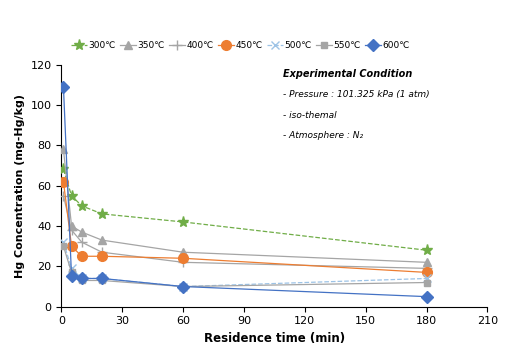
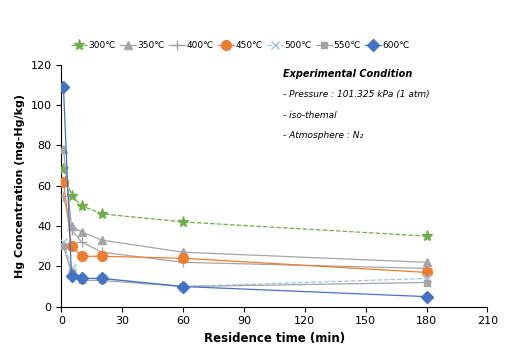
300℃/180: 28 -> 35
